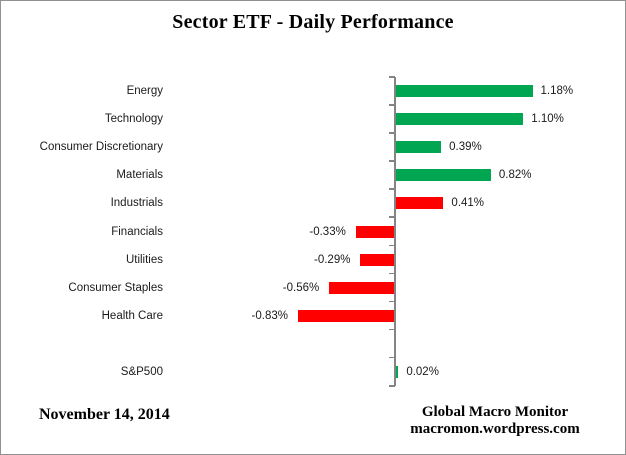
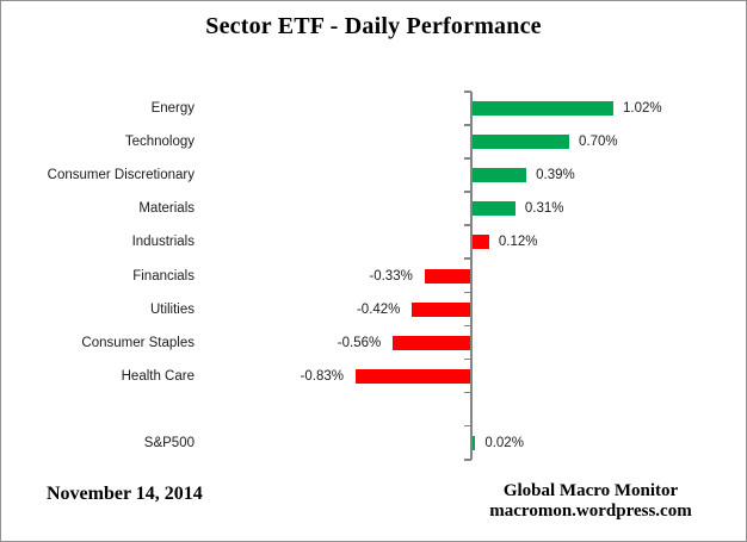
Energy: 1.18% -> 1.02%
Technology: 1.10% -> 0.70%
Materials: 0.82% -> 0.31%
Industrials: 0.41% -> 0.12%
Utilities: -0.29% -> -0.42%
